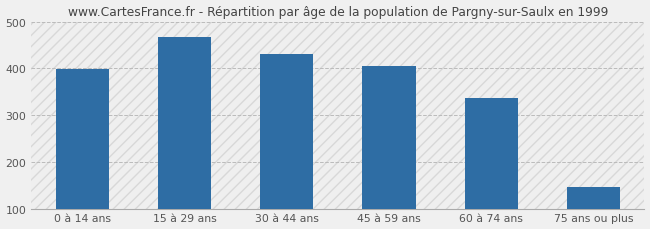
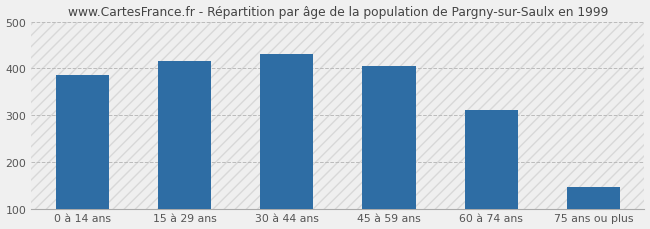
0 à 14 ans: 399 -> 385
15 à 29 ans: 467 -> 415
60 à 74 ans: 336 -> 310
